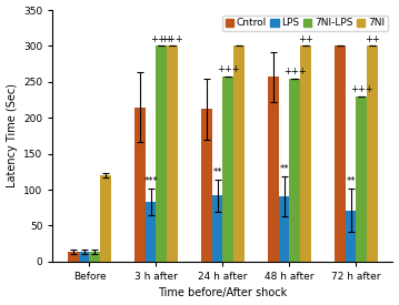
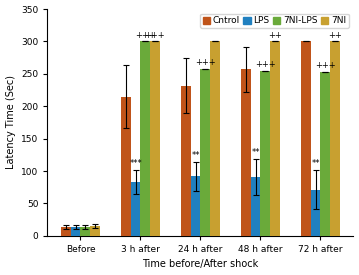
7NI/Before: 120 -> 15
Cntrol/24 h after: 212 -> 232
7NI-LPS/72 h after: 230 -> 253
